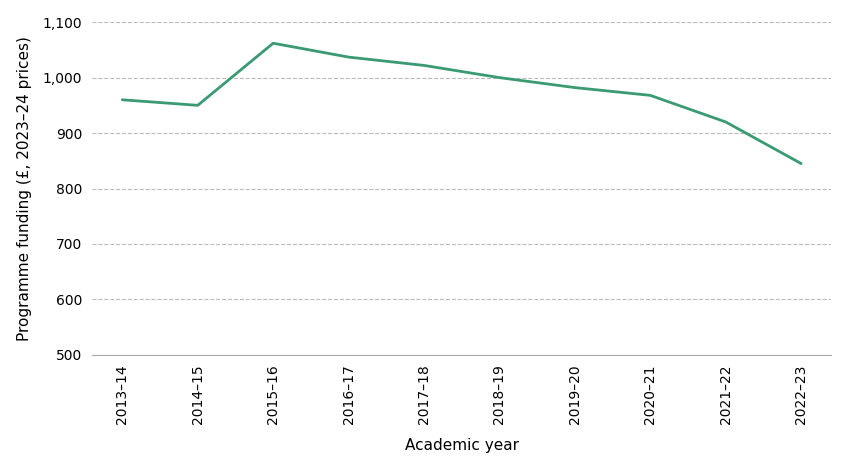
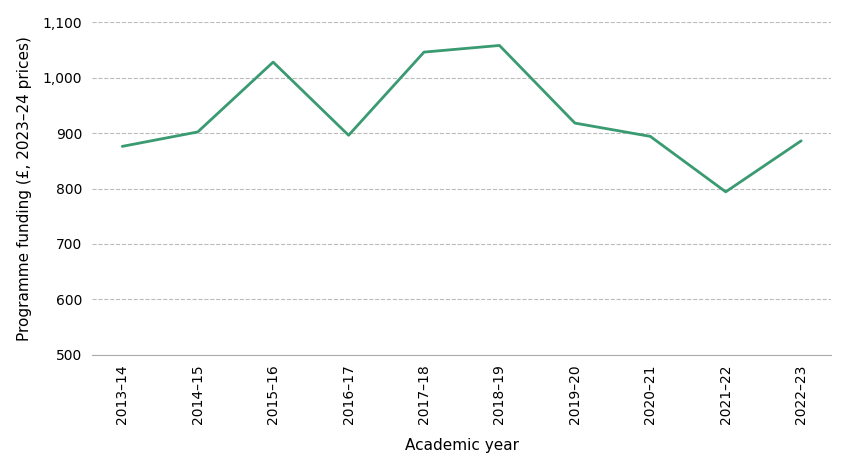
2013–14: 960 -> 876
2014–15: 950 -> 902
2015–16: 1,062 -> 1,028
2016–17: 1,037 -> 896
2017–18: 1,022 -> 1,046
2018–19: 1,000 -> 1,058
2019–20: 982 -> 918
2020–21: 968 -> 894
2021–22: 920 -> 794
2022–23: 845 -> 886
